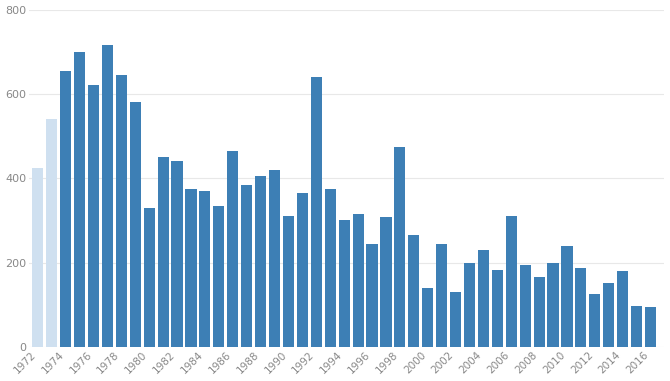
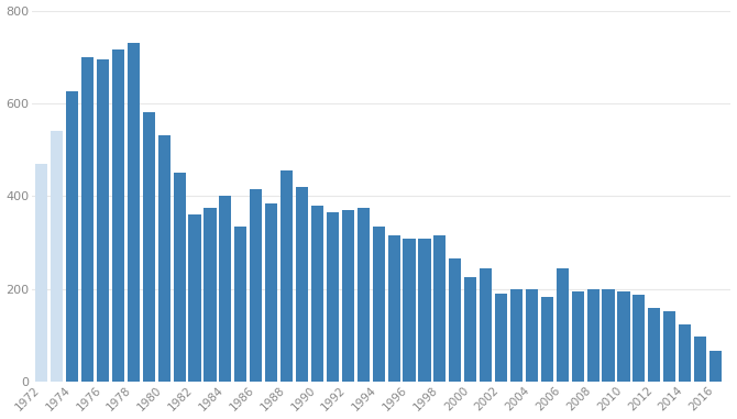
1972: 425 -> 470
1974: 655 -> 625
1976: 620 -> 695
1978: 645 -> 730
1980: 330 -> 530
1982: 440 -> 360
1984: 370 -> 400
1986: 465 -> 415
1988: 405 -> 455
1990: 310 -> 380
1992: 640 -> 370
1994: 300 -> 335
1996: 245 -> 308
1998: 475 -> 315
2000: 140 -> 225
2002: 130 -> 190
2004: 230 -> 198
2006: 310 -> 245
2008: 165 -> 198
2010: 240 -> 193
2012: 125 -> 158
2014: 180 -> 123
2016: 95 -> 67
